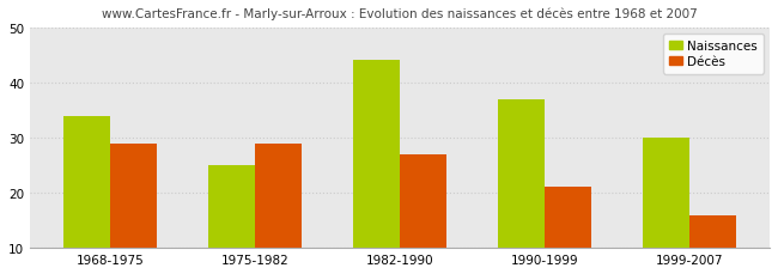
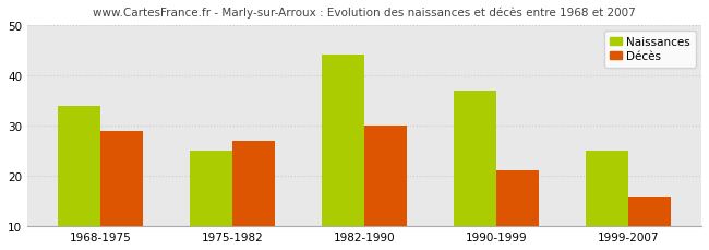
Décès/1975-1982: 29 -> 27
Décès/1982-1990: 27 -> 30
Naissances/1999-2007: 30 -> 25
